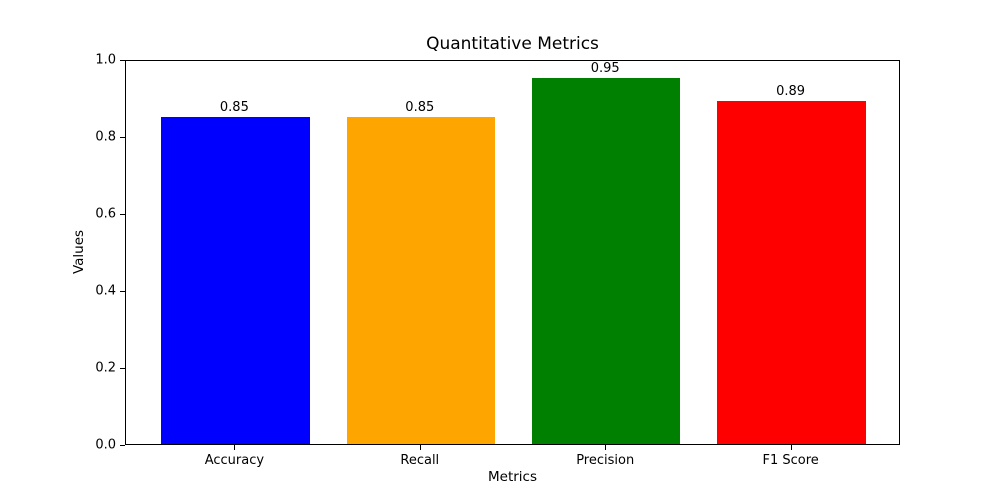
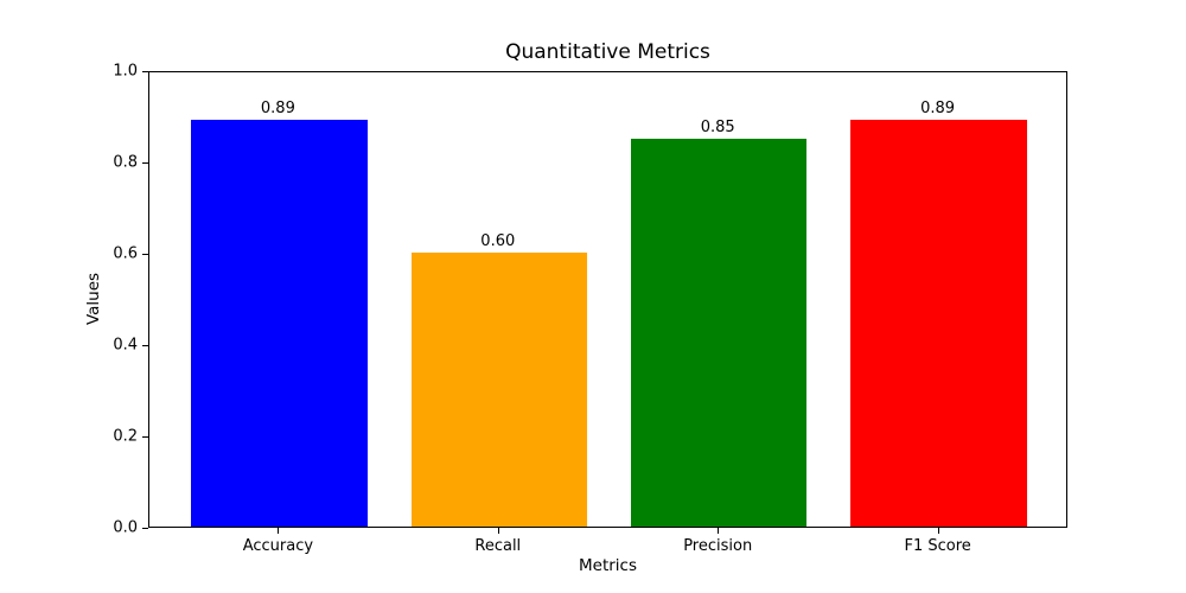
Accuracy: 0.85 -> 0.89
Recall: 0.85 -> 0.60
Precision: 0.95 -> 0.85
